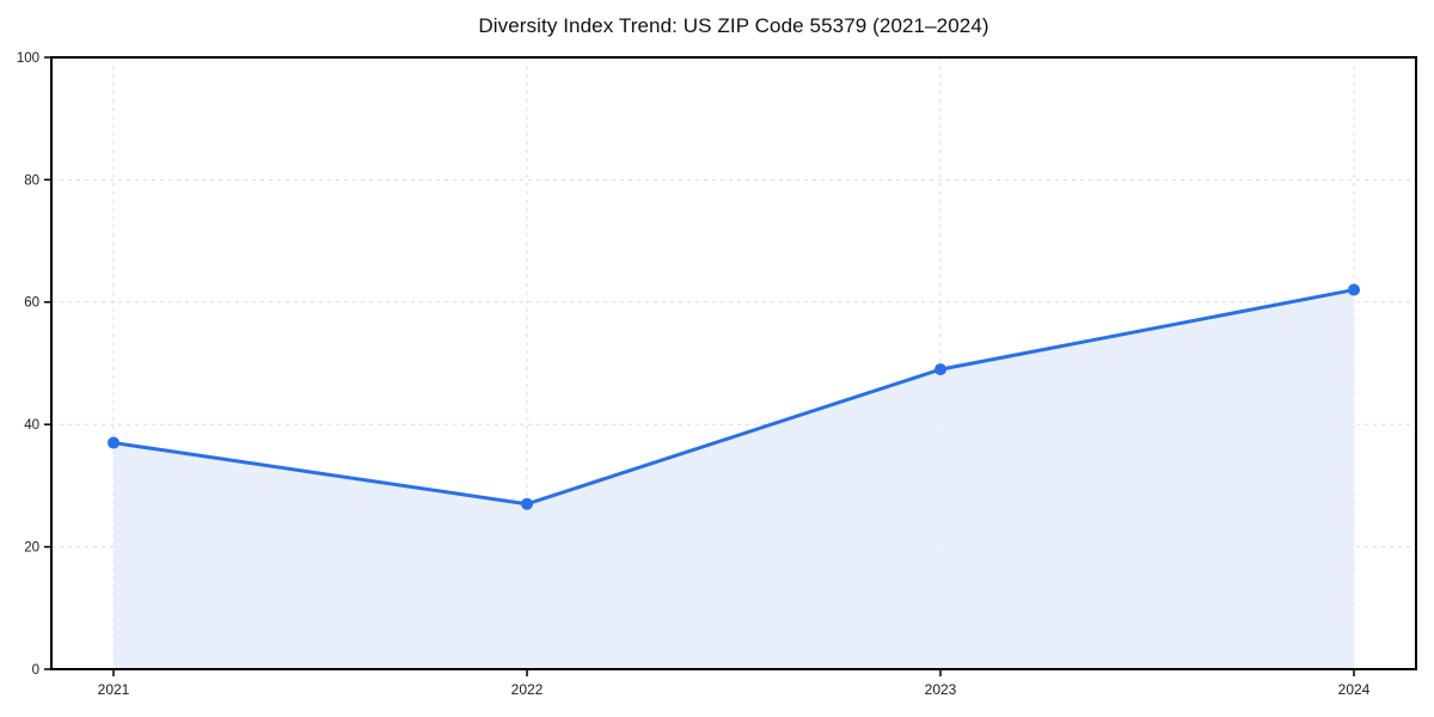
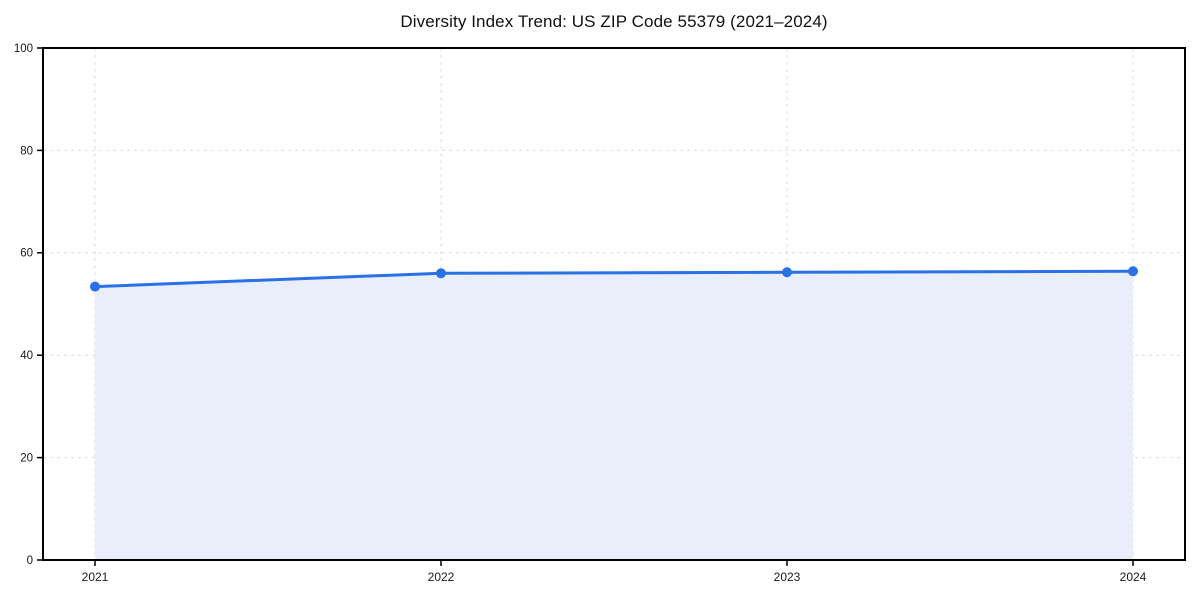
2021: 37 -> 53
2022: 27 -> 56
2023: 49 -> 56
2024: 62 -> 56
